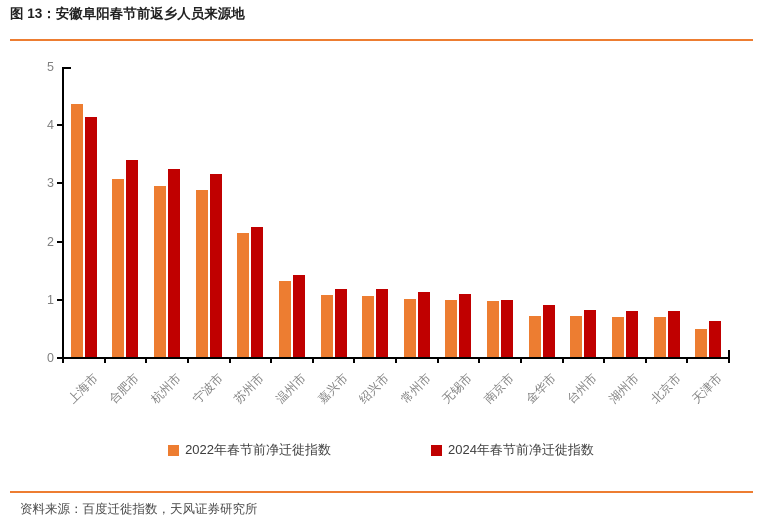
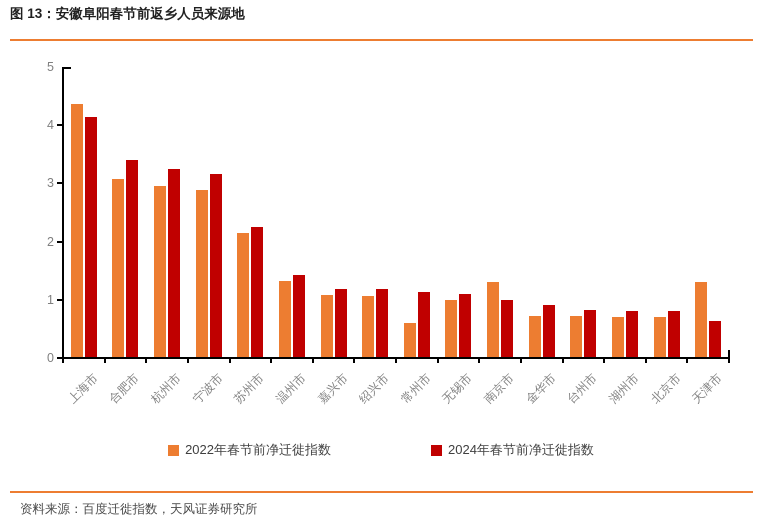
2022年春节前净迁徙指数/常州市: 1.0 -> 0.6
2022年春节前净迁徙指数/南京市: 1.0 -> 1.3
2022年春节前净迁徙指数/天津市: 0.5 -> 1.3
